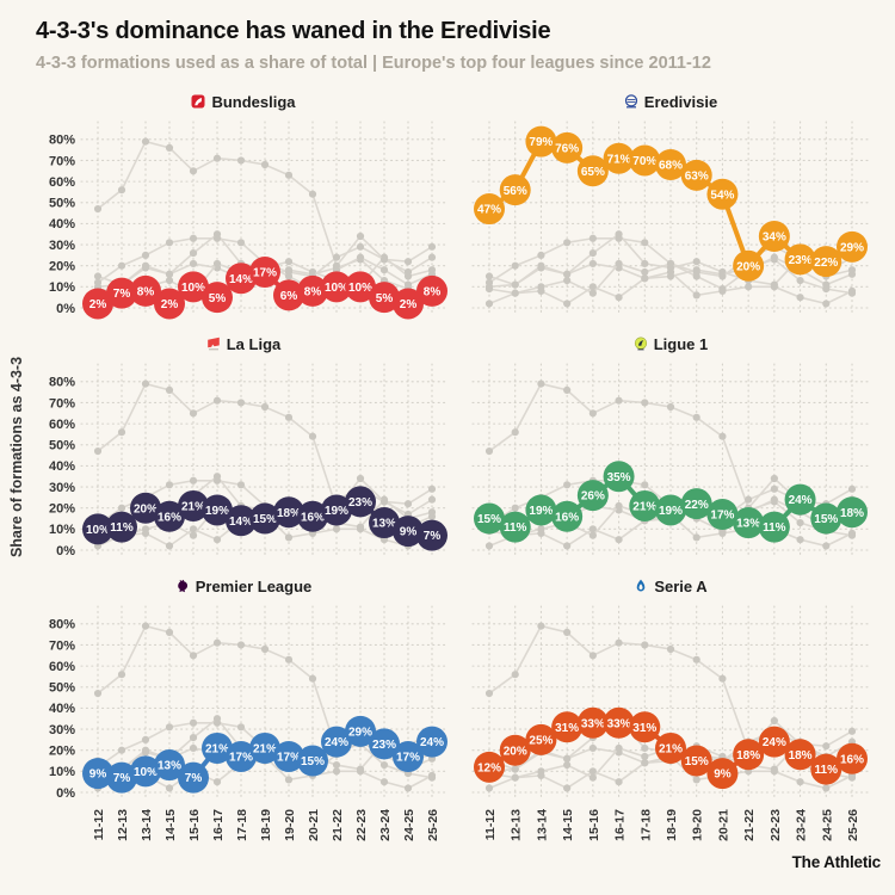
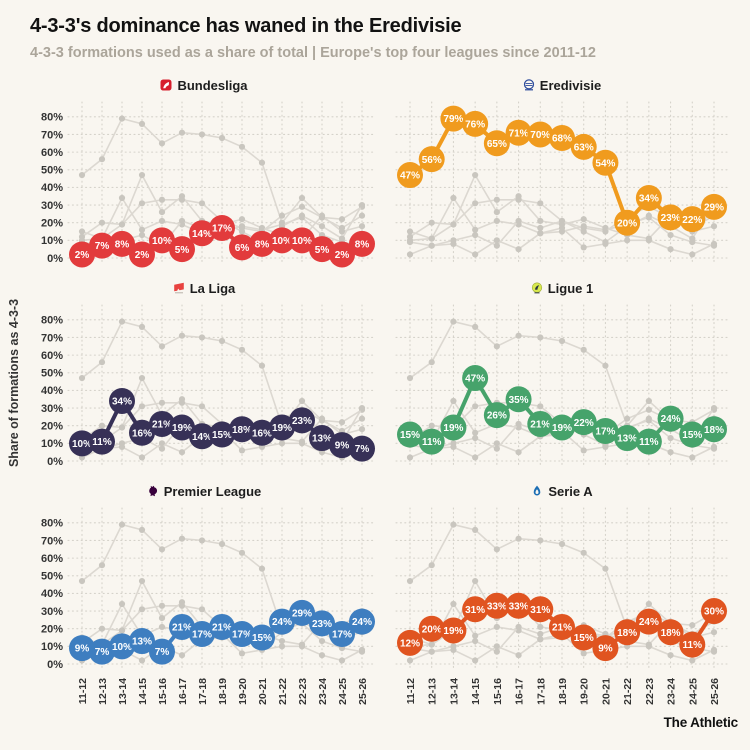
La Liga/13-14: 20% -> 34%
Serie A/13-14: 25% -> 19%
Ligue 1/14-15: 16% -> 47%
Serie A/25-26: 16% -> 30%
